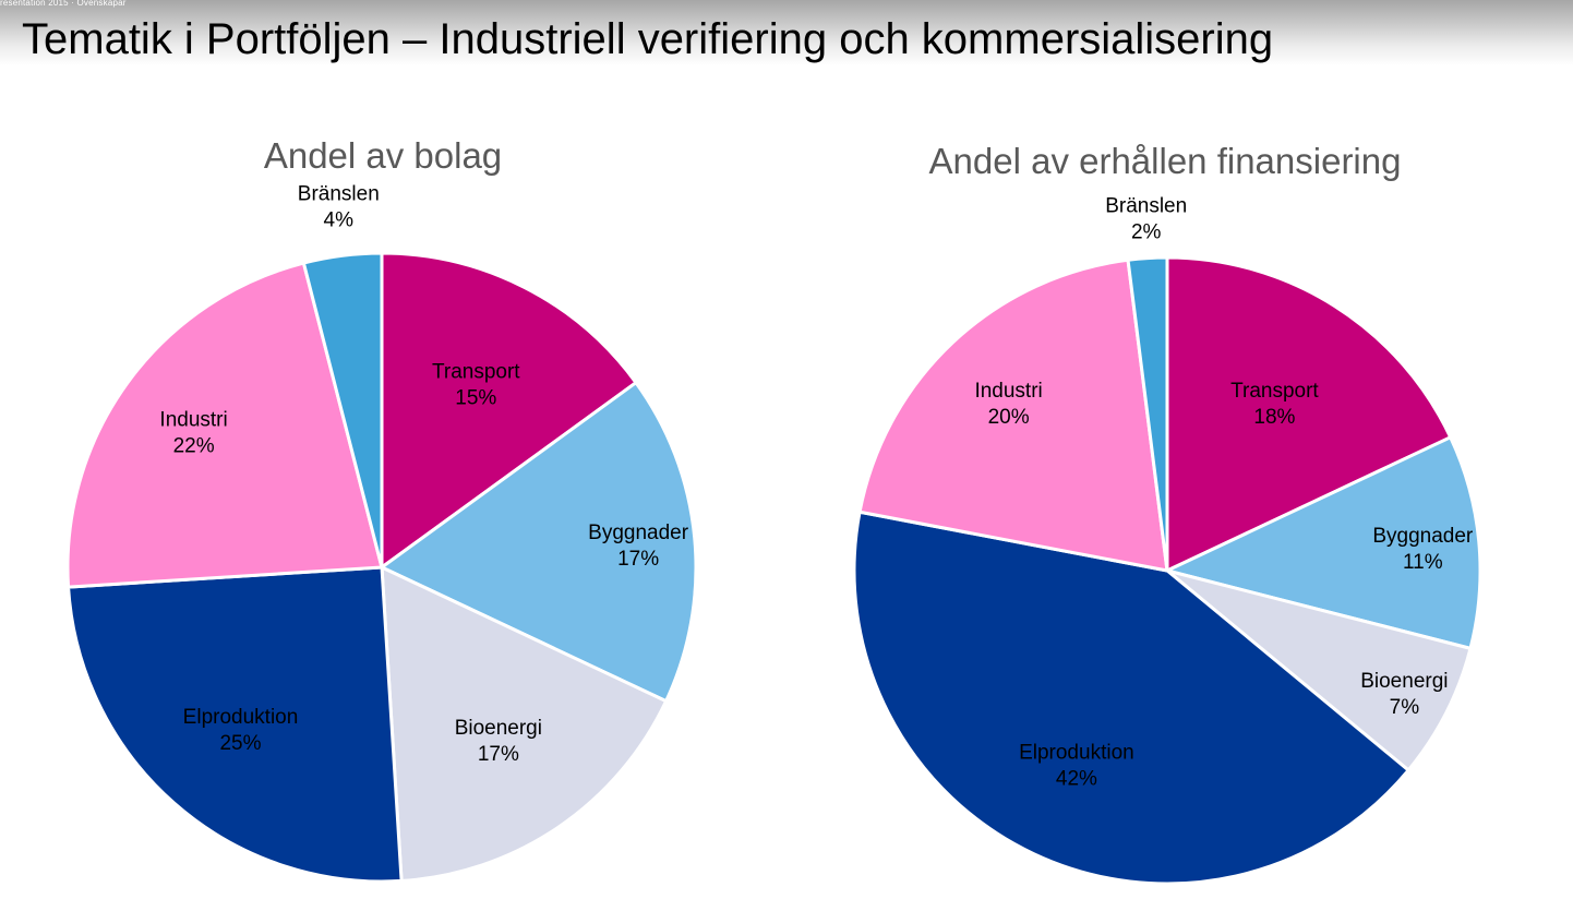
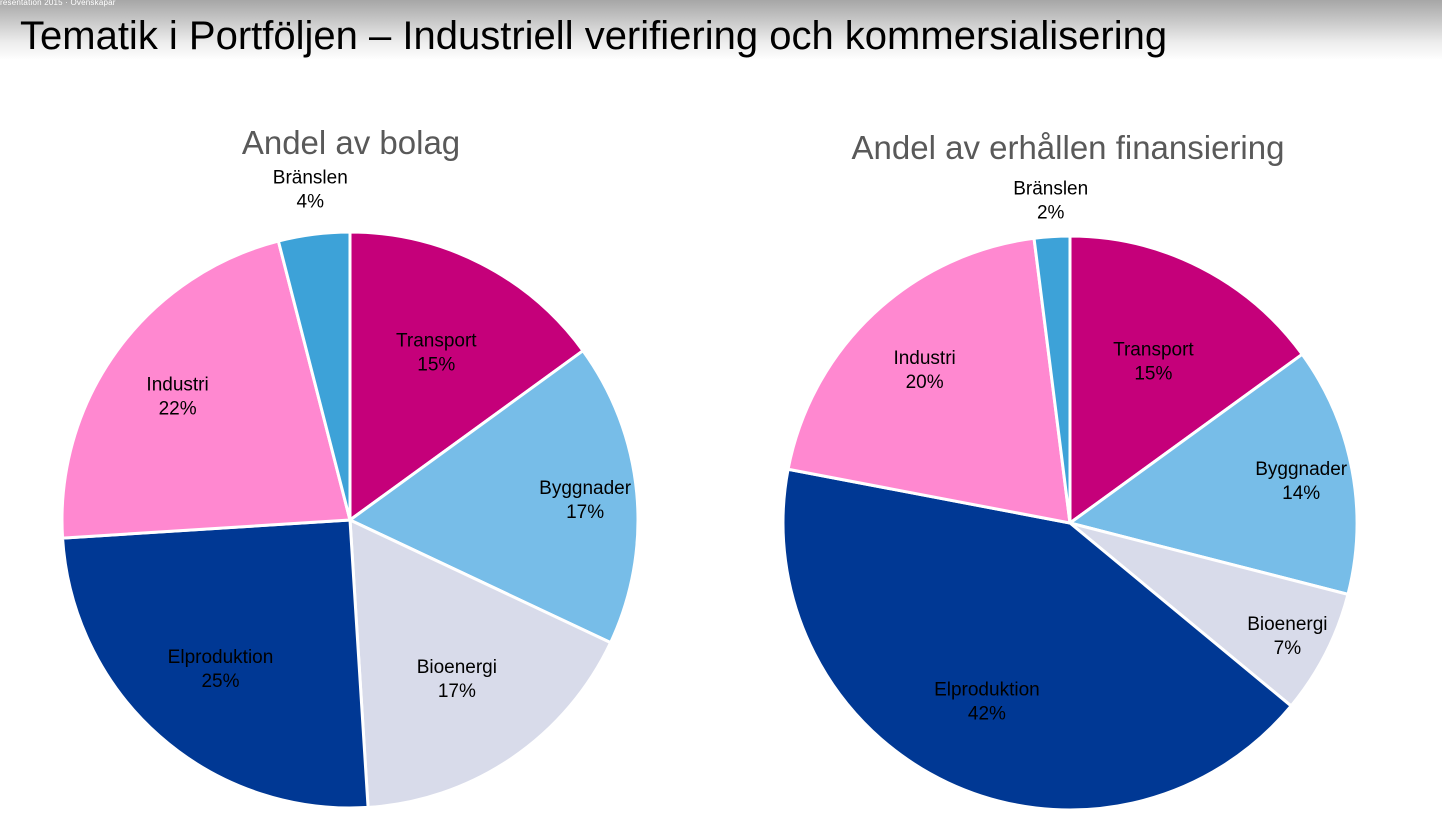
Andel av erhållen finansiering/Transport: 18% -> 15%
Andel av erhållen finansiering/Byggnader: 11% -> 14%
